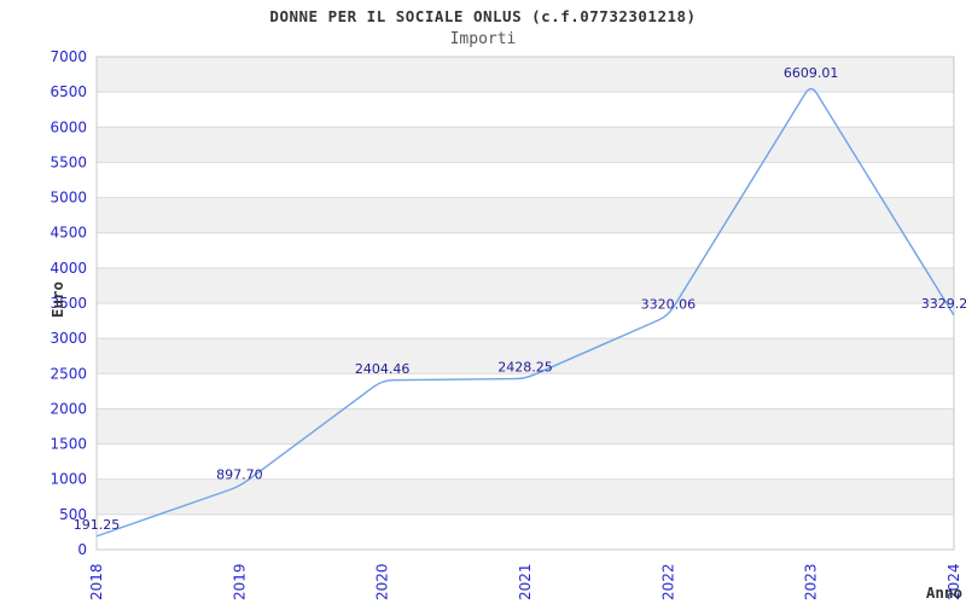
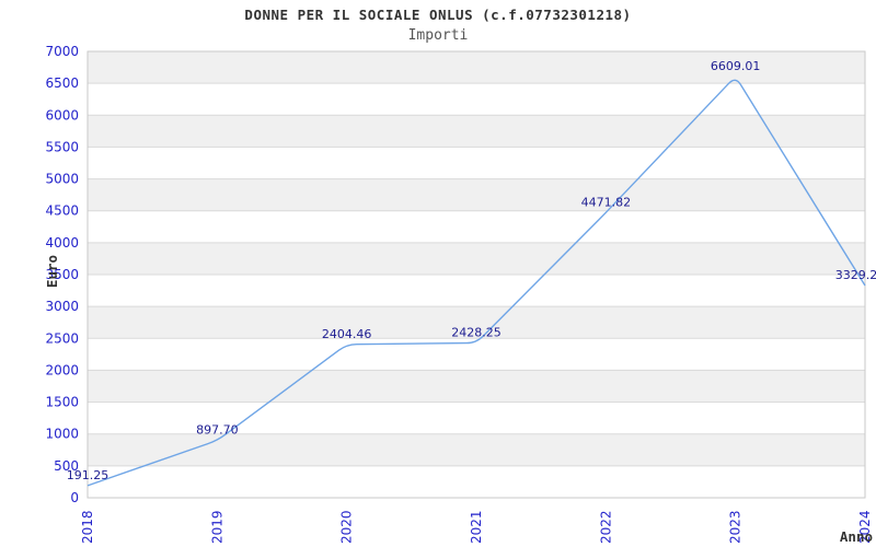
2022: 3320.06 -> 4471.82
